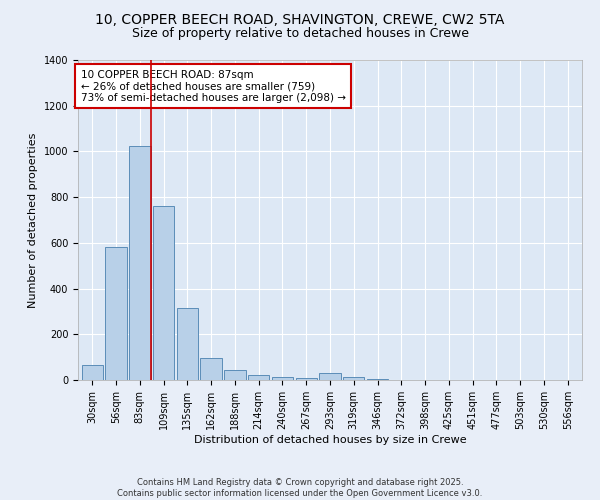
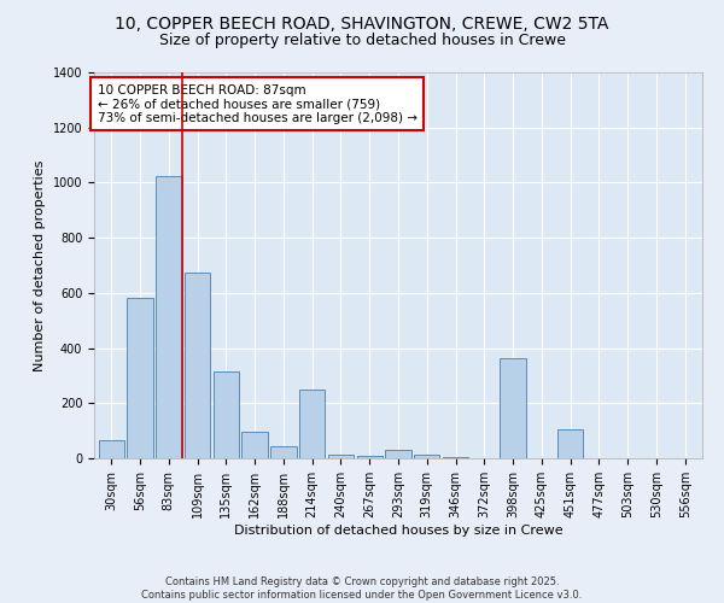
109sqm: 760 -> 675
214sqm: 22 -> 250
398sqm: 1 -> 365
451sqm: 1 -> 105
